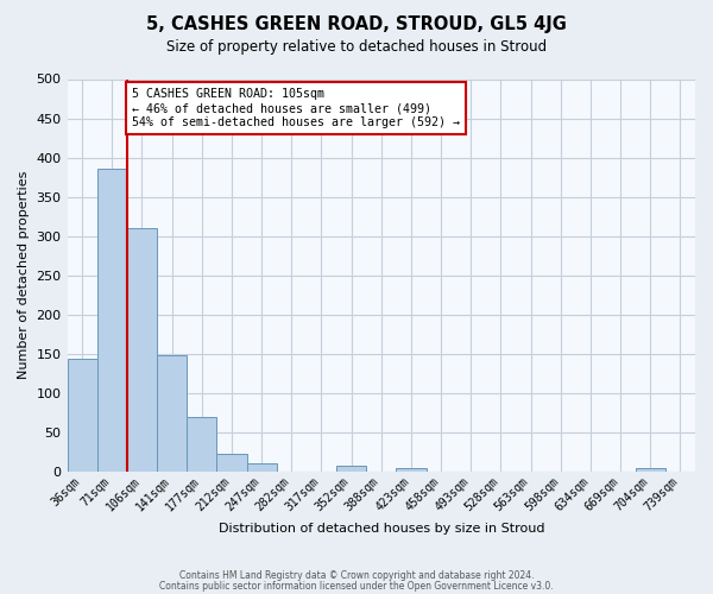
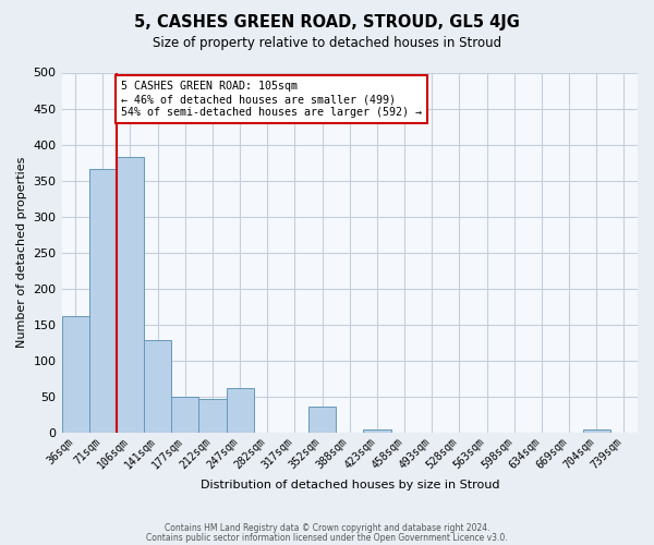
36sqm: 143 -> 162
71sqm: 385 -> 366
106sqm: 310 -> 382
141sqm: 148 -> 128
177sqm: 70 -> 50
212sqm: 22 -> 46
247sqm: 10 -> 62
352sqm: 8 -> 36
